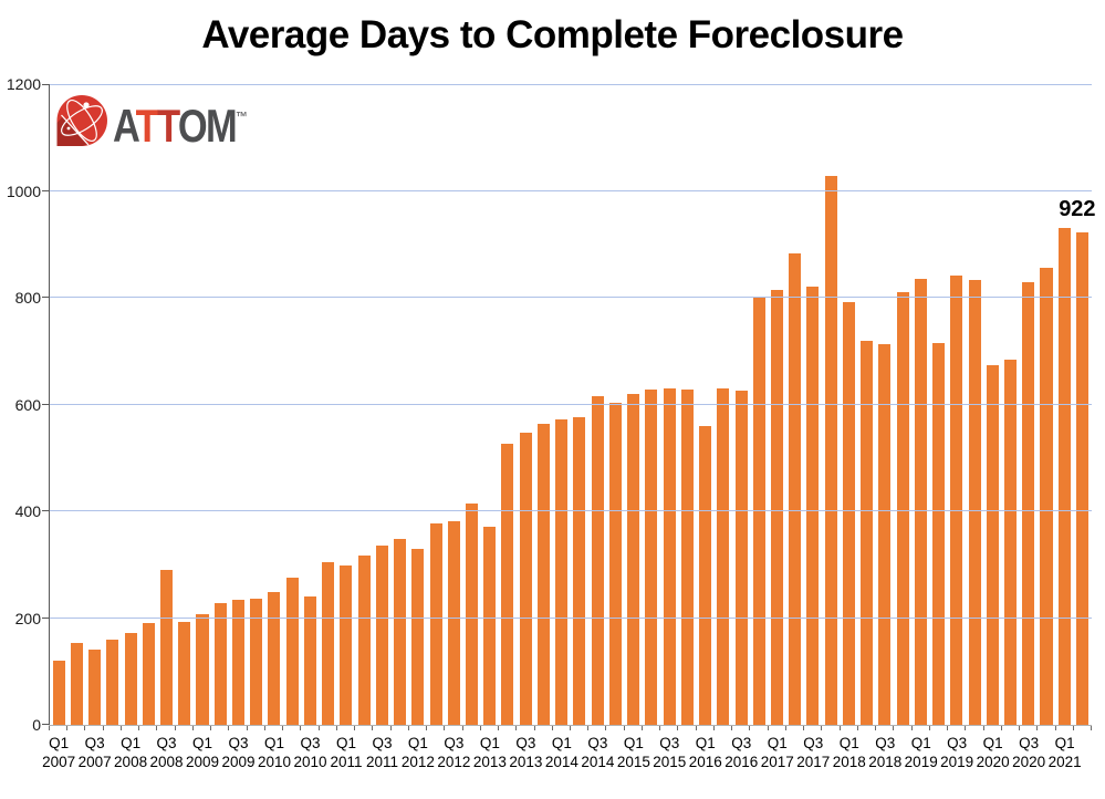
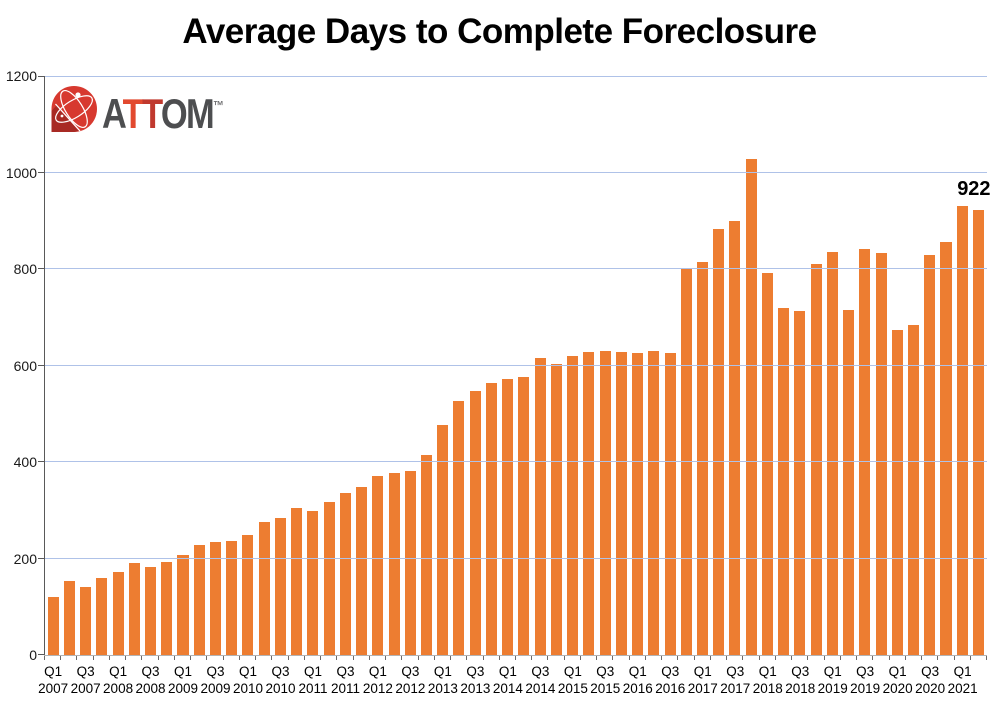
Q3 2008: 290 -> 180
Q3 2010: 240 -> 280
Q1 2012: 330 -> 370
Q1 2013: 370 -> 480
Q1 2016: 560 -> 620
Q3 2017: 820 -> 900
